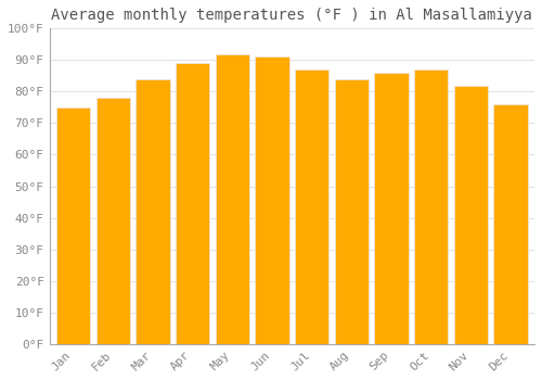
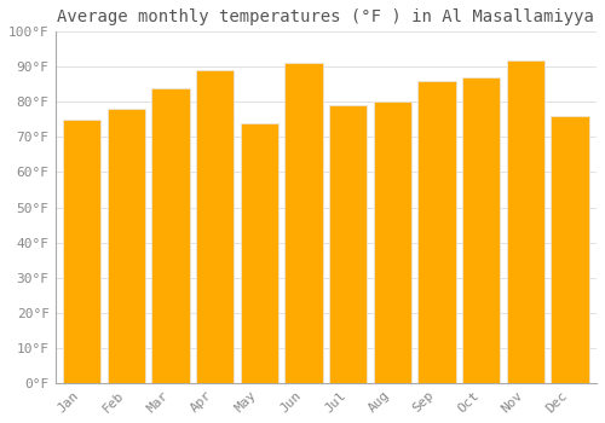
May: 92°F -> 74°F
Jul: 87°F -> 79°F
Aug: 84°F -> 80°F
Nov: 82°F -> 92°F
